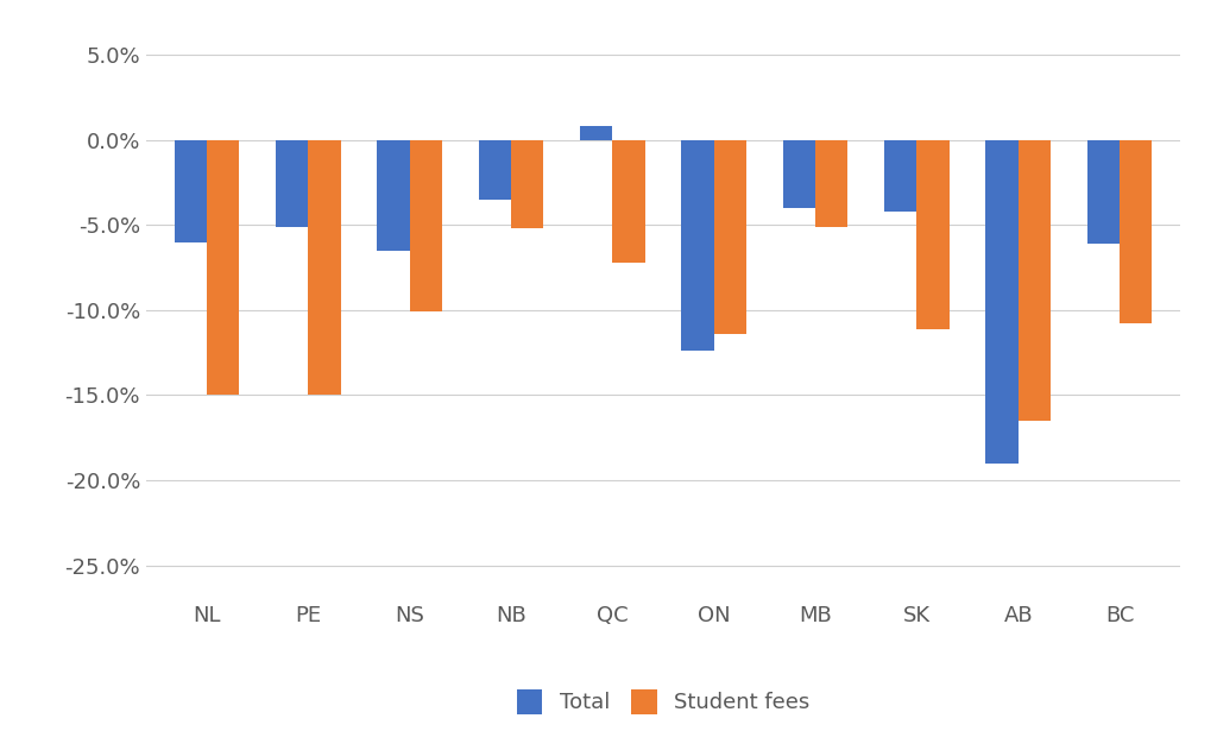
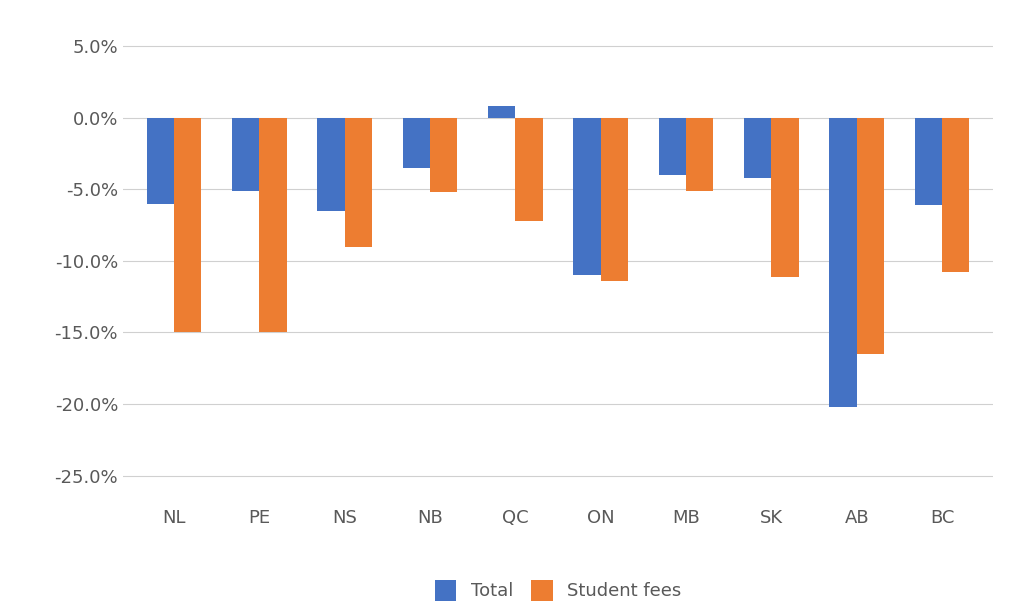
Student fees/NS: -10.1% -> -9.0%
Total/ON: -12.4% -> -11.0%
Total/AB: -19.0% -> -20.2%
